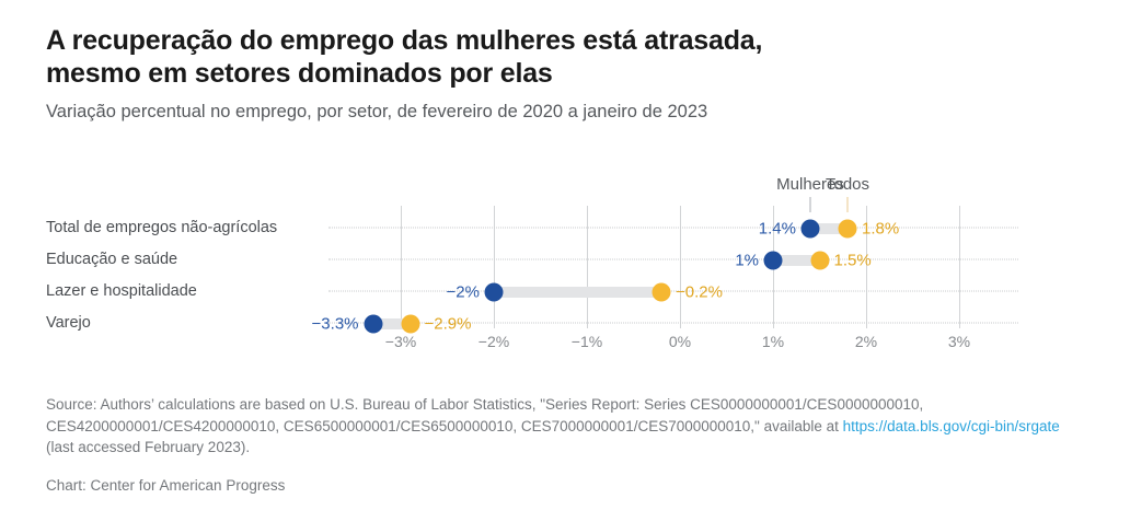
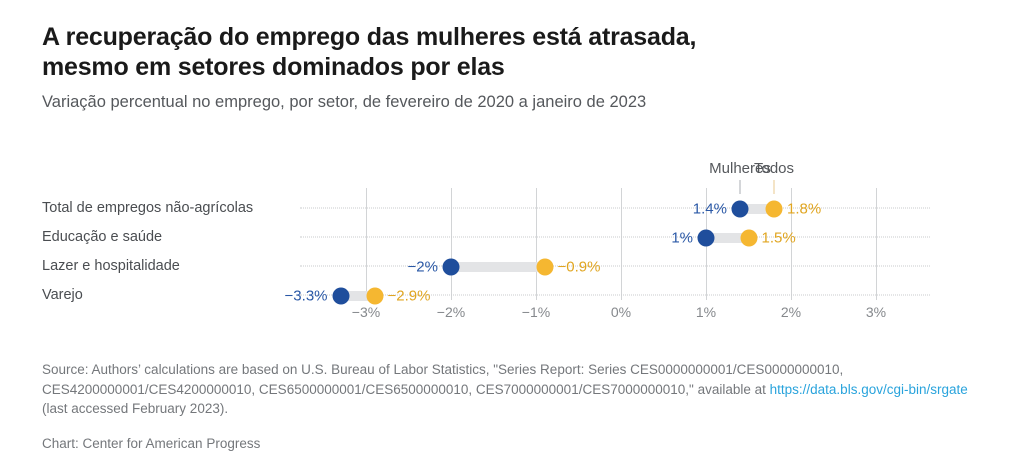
Todos/Lazer e hospitalidade: −0.2% -> −0.9%
